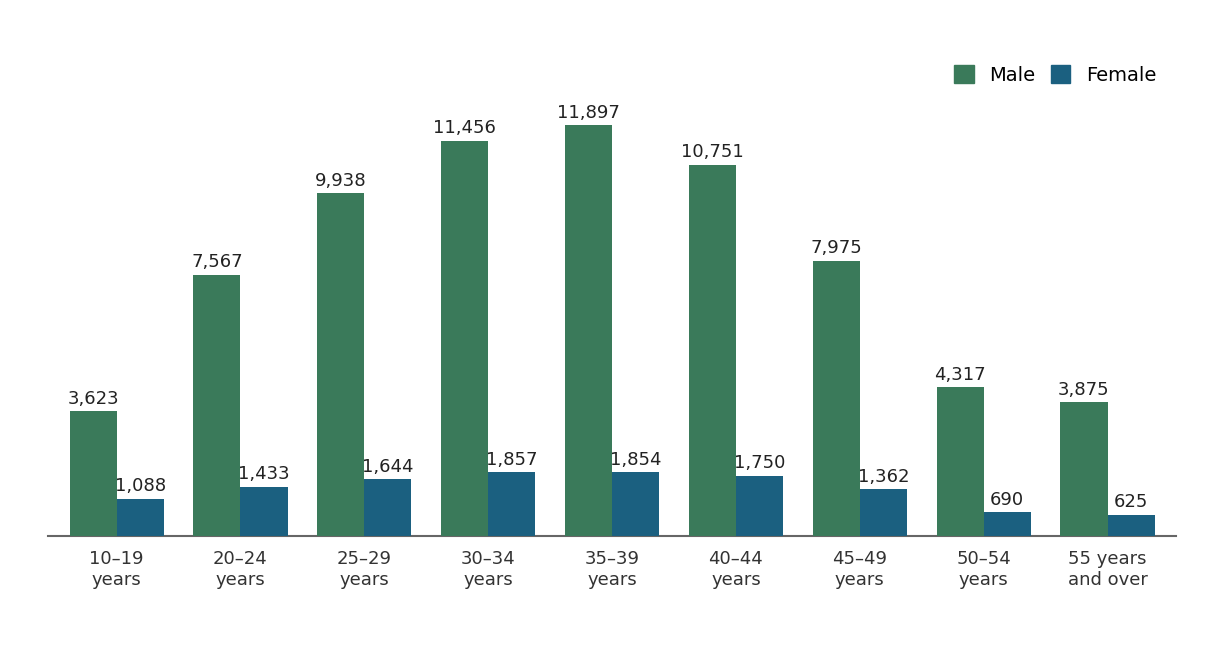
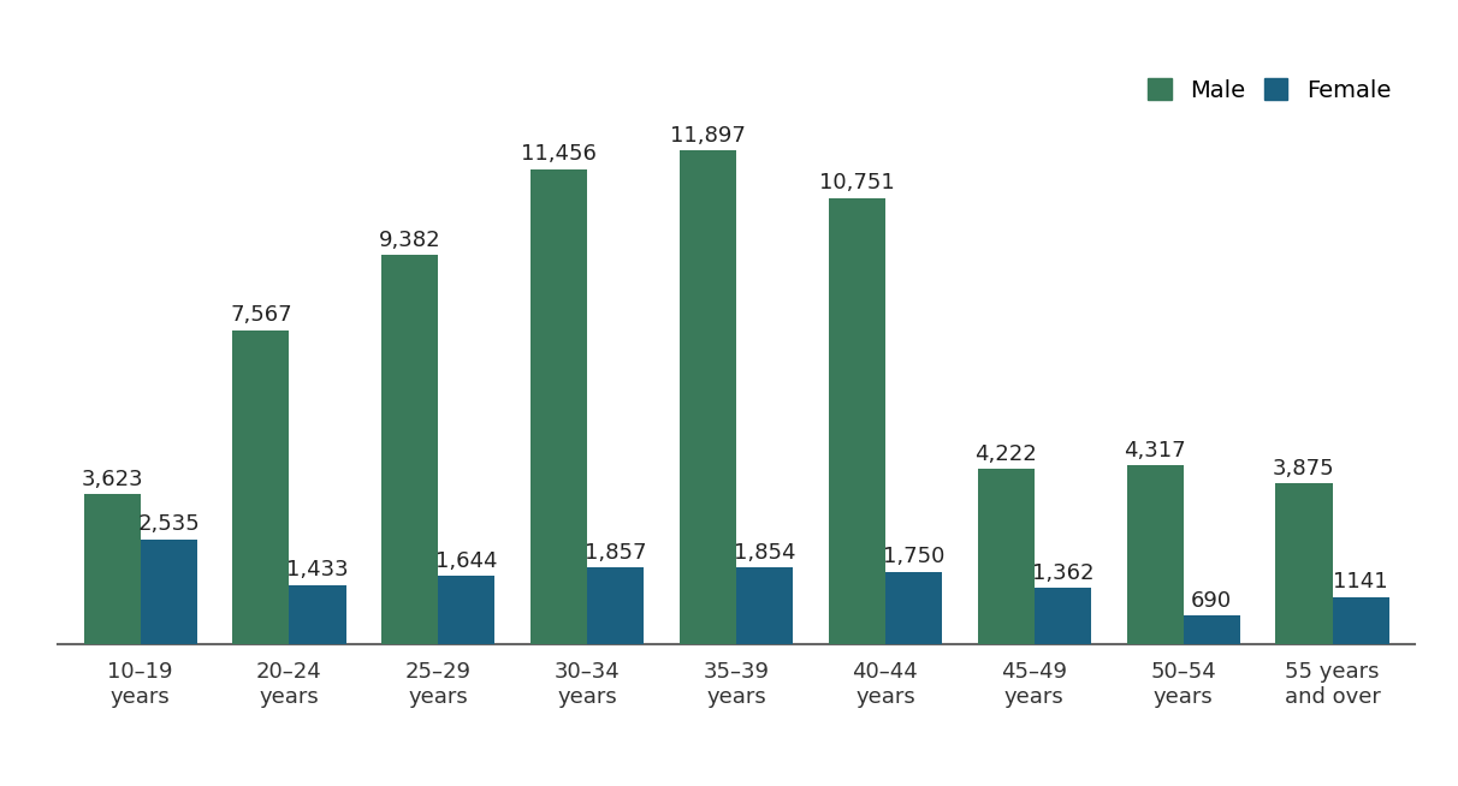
Female/10–19 years: 1,088 -> 2,535
Male/25–29 years: 9,938 -> 9,382
Male/45–49 years: 7,975 -> 4,222
Female/55 years and over: 625 -> 1141
